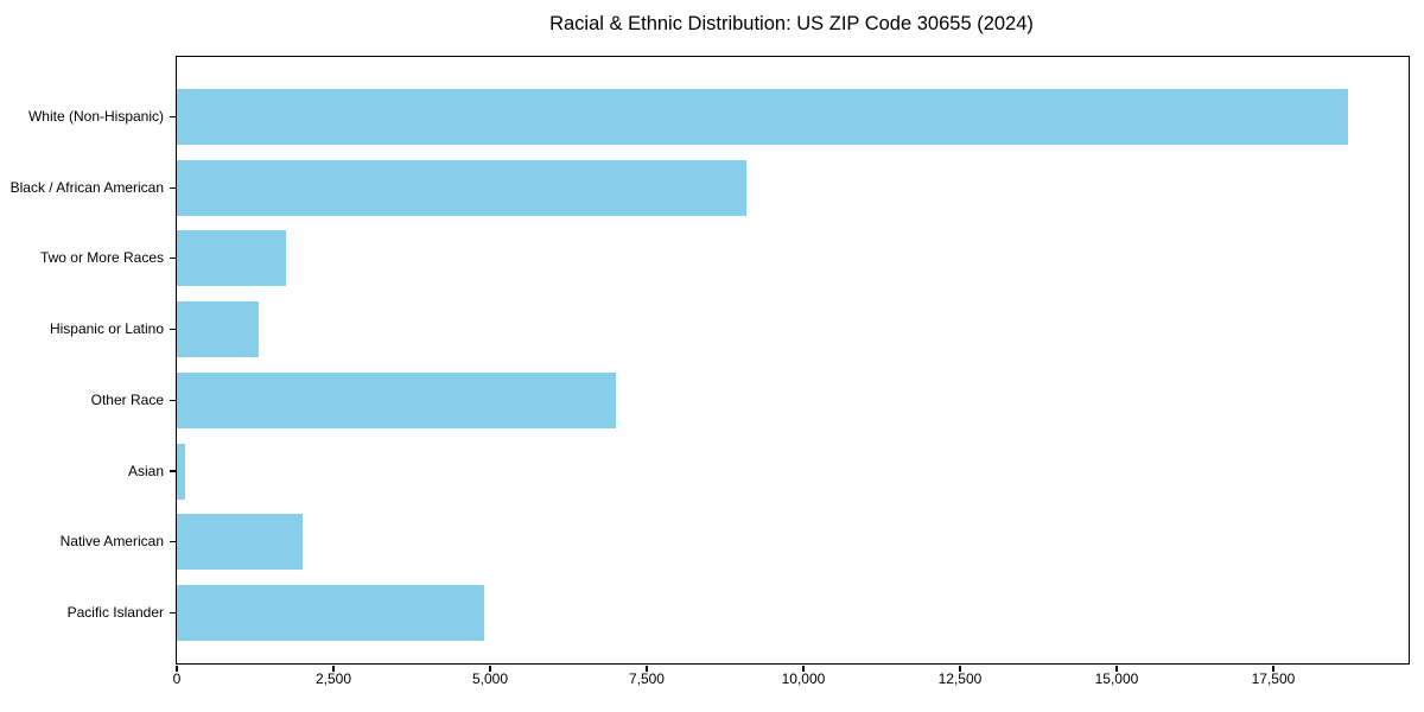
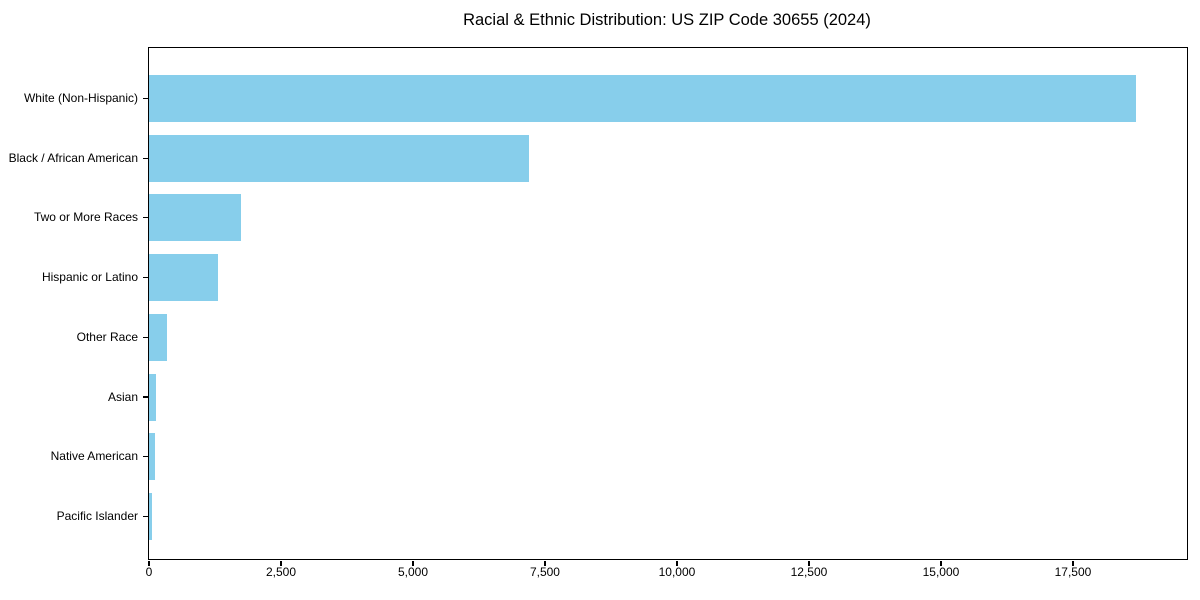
Black / African American: 9100 -> 7200
Other Race: 7000 -> 300
Native American: 2000 -> 100
Pacific Islander: 4900 -> 100
